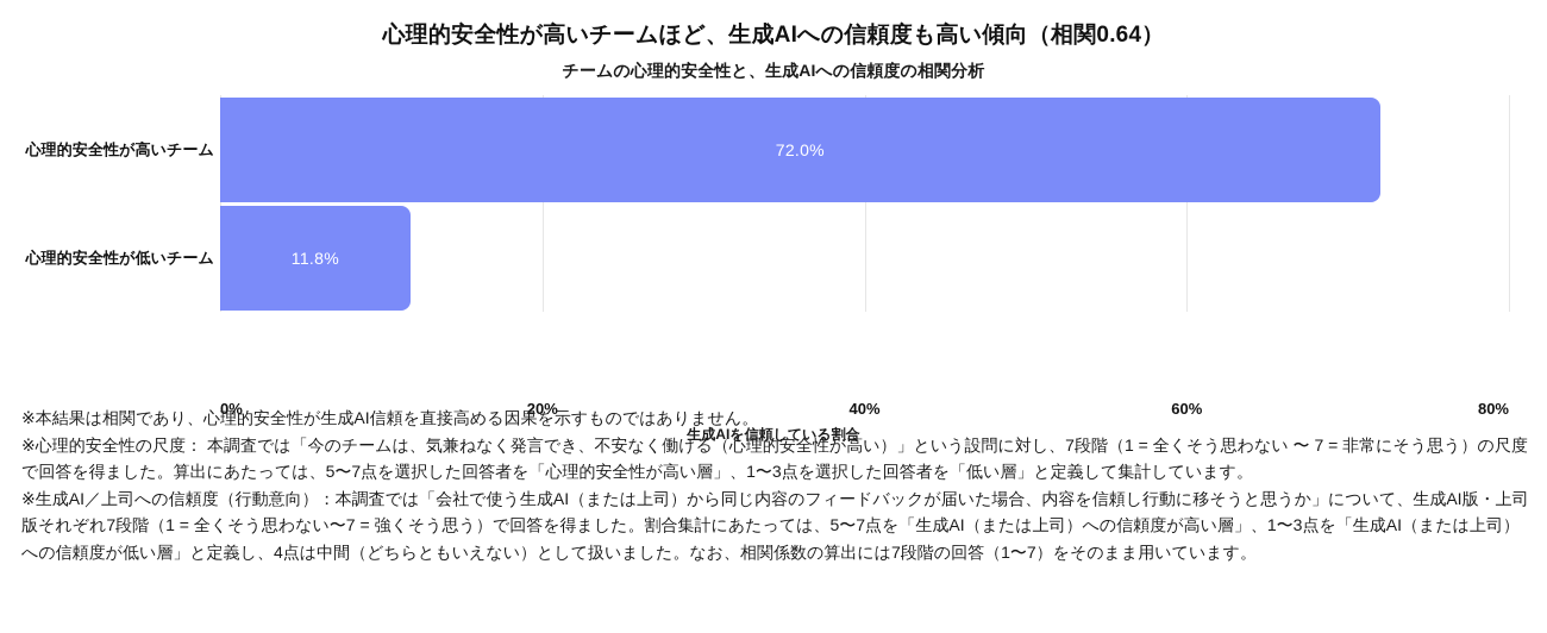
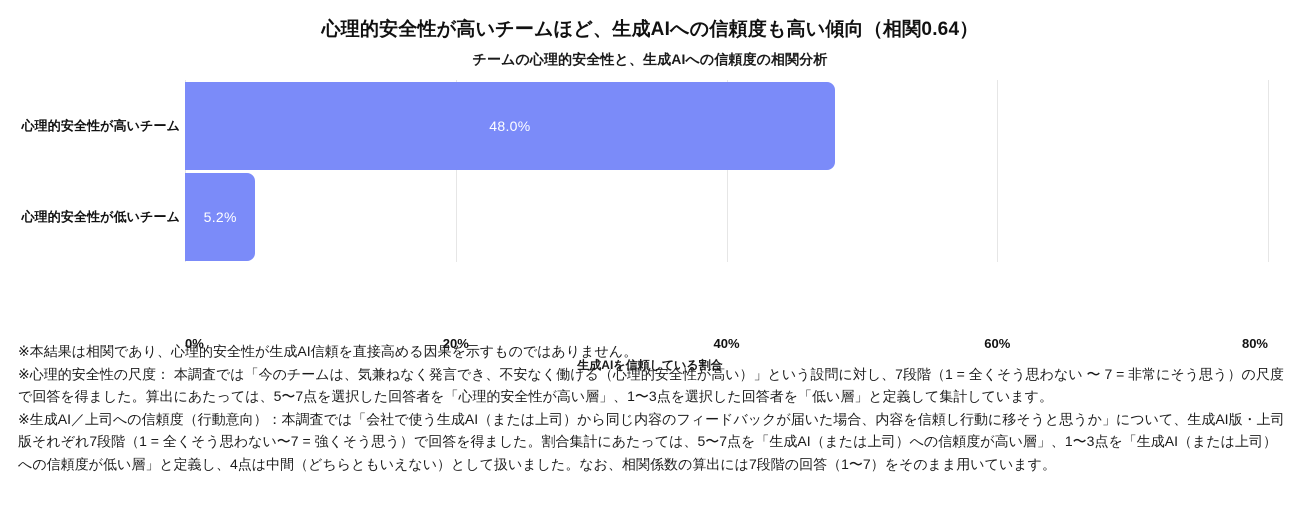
心理的安全性が高いチーム: 72.0% -> 48.0%
心理的安全性が低いチーム: 11.8% -> 5.2%
